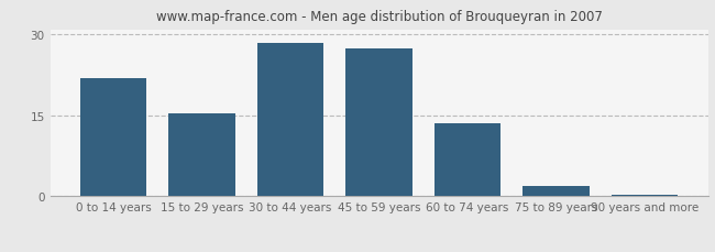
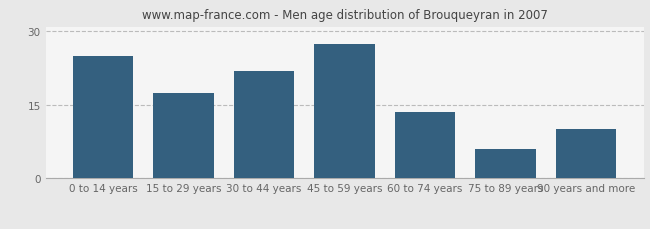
0 to 14 years: 22.0 -> 25.0
15 to 29 years: 15.5 -> 17.5
30 to 44 years: 28.5 -> 22.0
75 to 89 years: 2.0 -> 6.0
90 years and more: 0.2 -> 10.0
